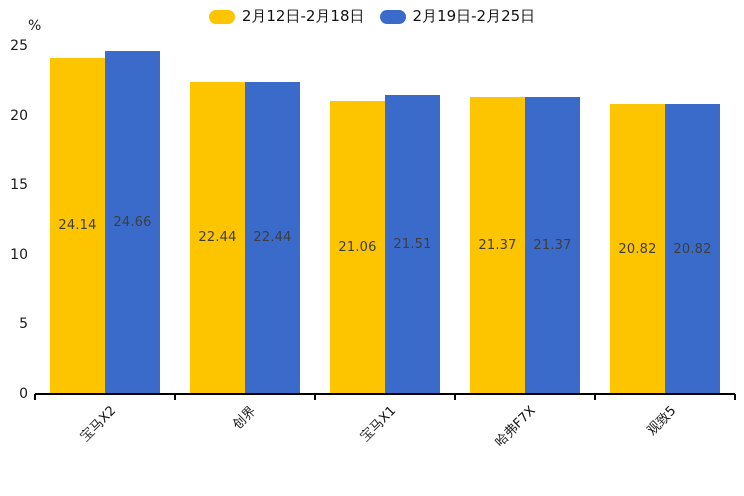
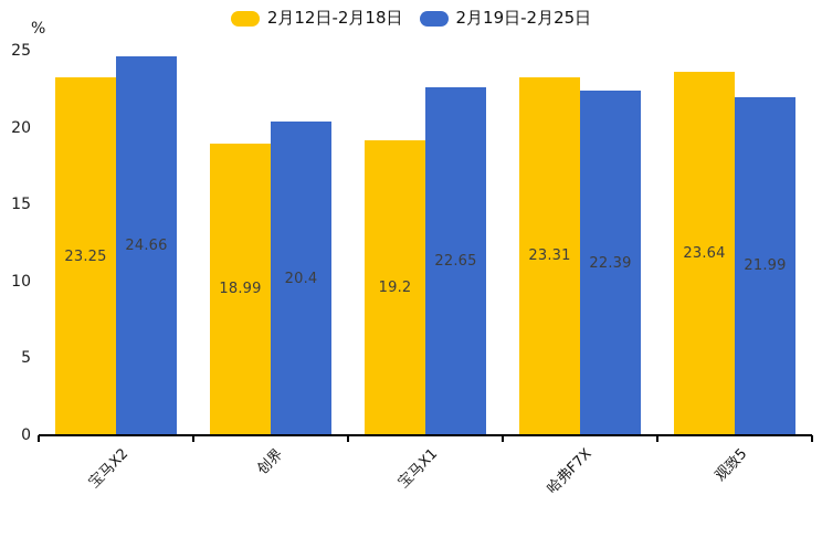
2月12日-2月18日/宝马X2: 24.14 -> 23.25
2月12日-2月18日/创界: 22.44 -> 18.99
2月19日-2月25日/创界: 22.44 -> 20.4
2月12日-2月18日/宝马X1: 21.06 -> 19.2
2月19日-2月25日/宝马X1: 21.51 -> 22.65
2月12日-2月18日/哈弗F7X: 21.37 -> 23.31
2月19日-2月25日/哈弗F7X: 21.37 -> 22.39
2月12日-2月18日/观致5: 20.82 -> 23.64
2月19日-2月25日/观致5: 20.82 -> 21.99
